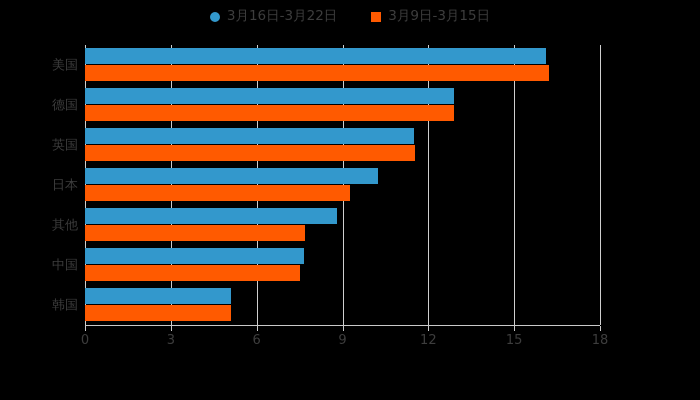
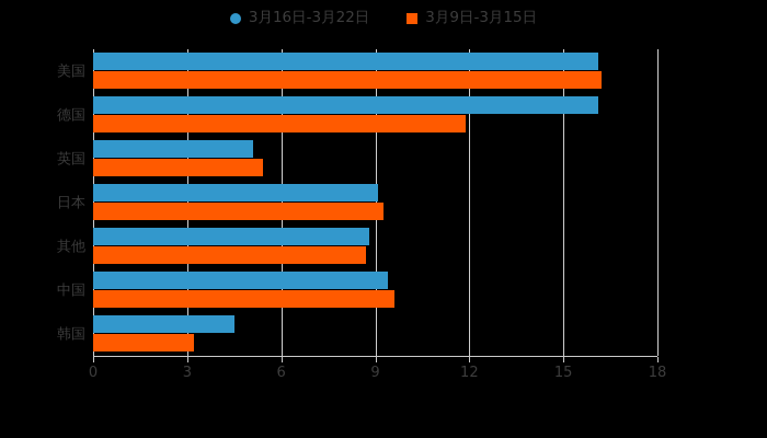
3月16日-3月22日/德国: 12.9 -> 16.1
3月9日-3月15日/德国: 12.9 -> 11.9
3月16日-3月22日/英国: 11.5 -> 5.1
3月9日-3月15日/英国: 11.6 -> 5.4
3月16日-3月22日/日本: 10.2 -> 9.1
3月9日-3月15日/其他: 7.7 -> 8.7
3月16日-3月22日/中国: 7.7 -> 9.4
3月9日-3月15日/中国: 7.5 -> 9.6
3月16日-3月22日/韩国: 5.1 -> 4.5
3月9日-3月15日/韩国: 5.1 -> 3.2
